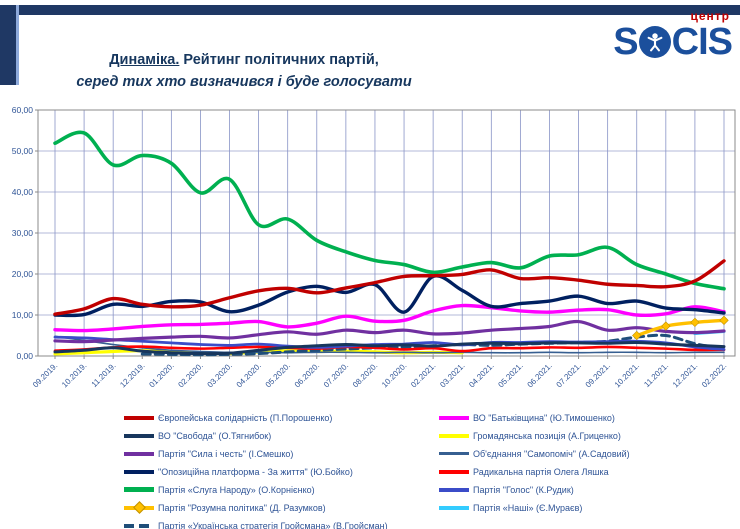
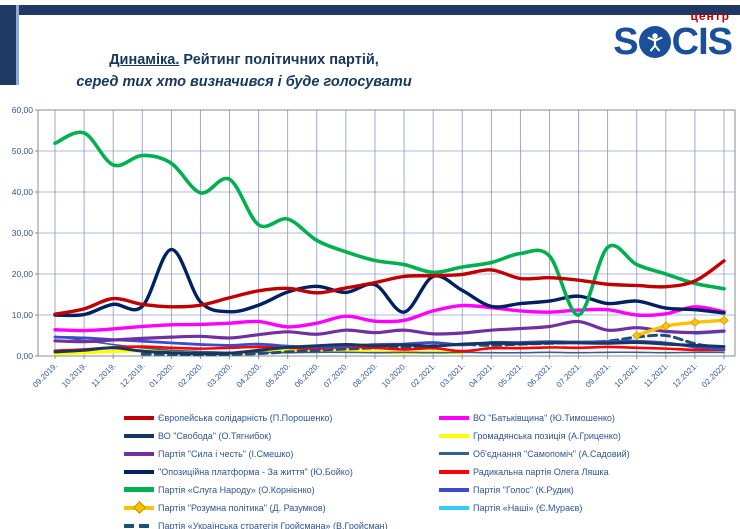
"Опозиційна платформа - За життя" (Ю.Бойко)/01.2020.: 13 -> 26
Партія «Слуга Народу» (О.Корнієнко)/05.2021.: 22 -> 25
Партія «Слуга Народу» (О.Корнієнко)/07.2021.: 25 -> 10
